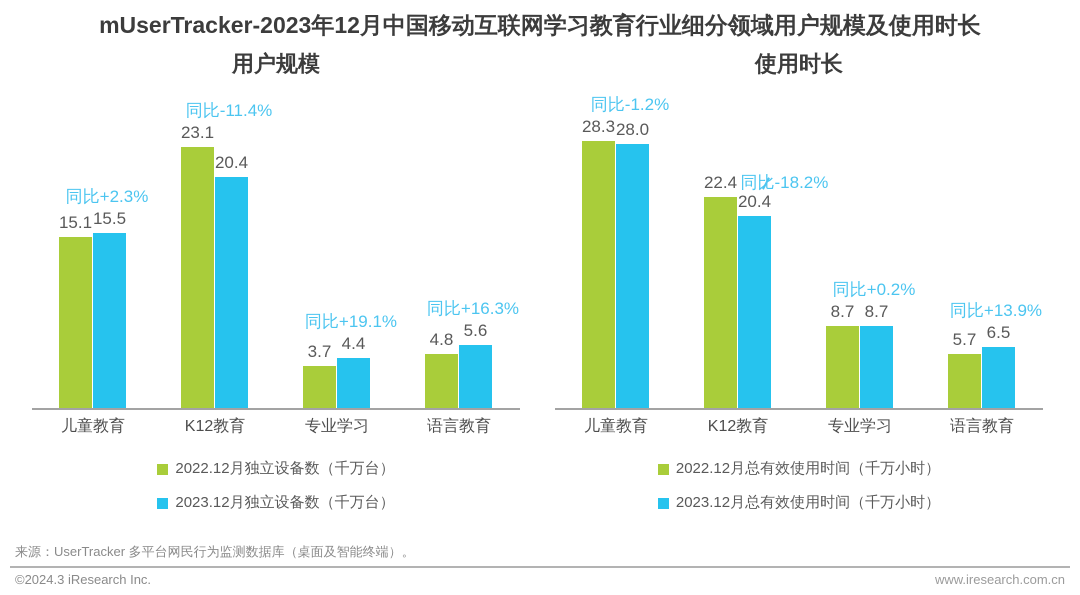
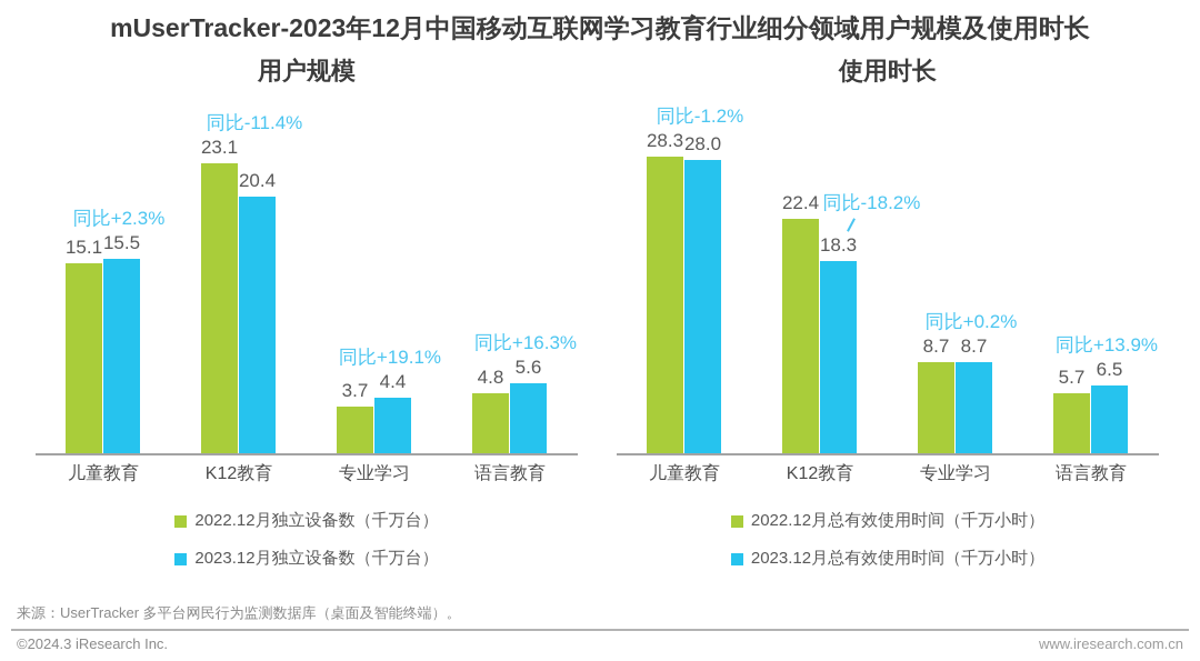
使用时长/2023.12月总有效使用时间（千万小时）/K12教育: 20.4 -> 18.3
